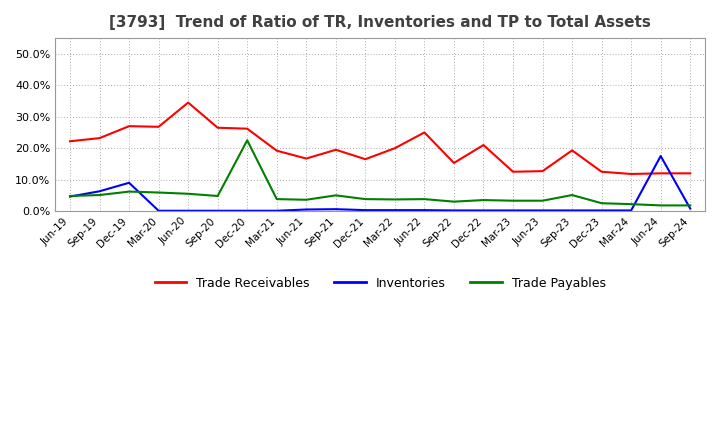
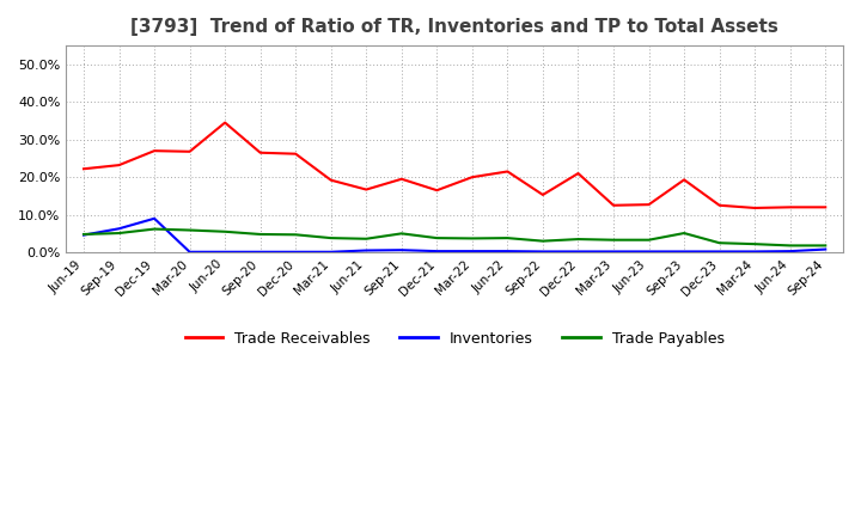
Trade Payables/Dec-20: 22.5% -> 4.7%
Trade Receivables/Jun-22: 25.0% -> 21.5%
Inventories/Jun-24: 17.5% -> 0.3%
